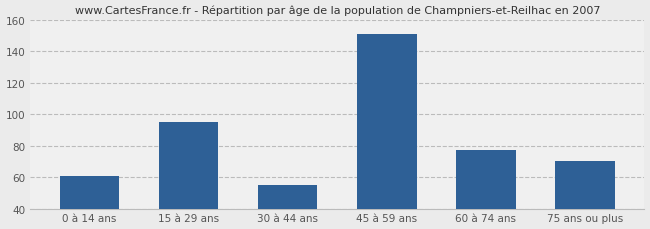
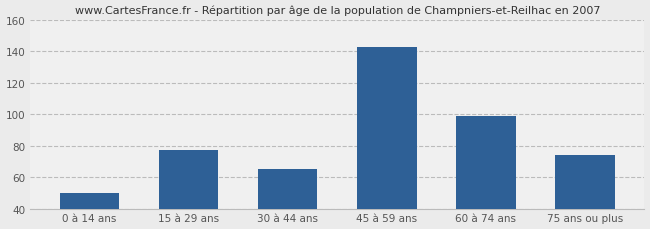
0 à 14 ans: 61 -> 50
15 à 29 ans: 95 -> 77
30 à 44 ans: 55 -> 65
45 à 59 ans: 151 -> 143
60 à 74 ans: 77 -> 99
75 ans ou plus: 70 -> 74
